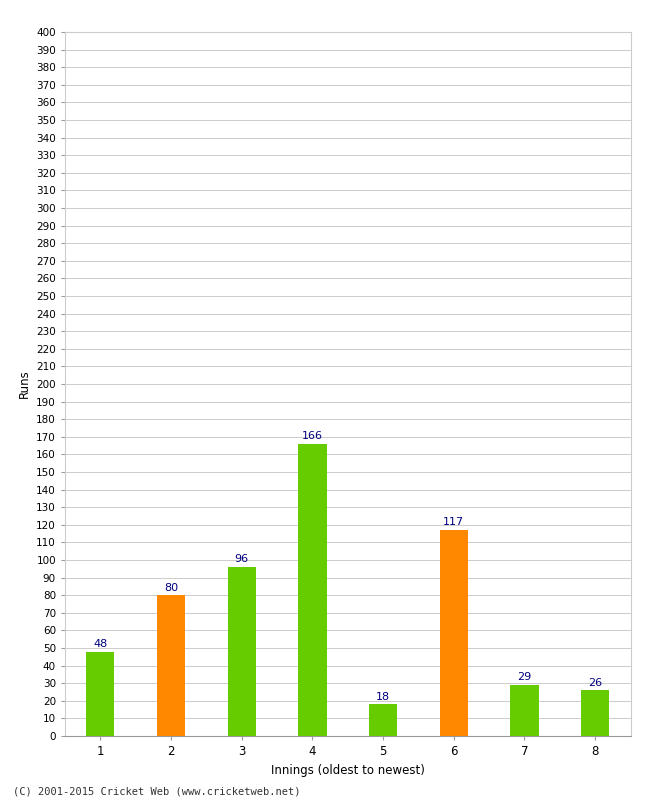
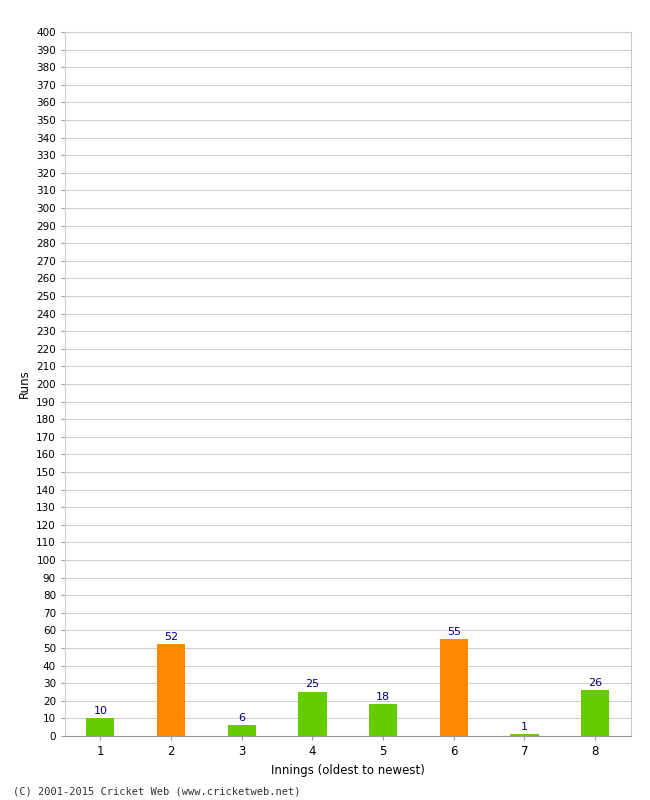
1: 48 -> 10
2: 80 -> 52
3: 96 -> 6
4: 166 -> 25
6: 117 -> 55
7: 29 -> 1
